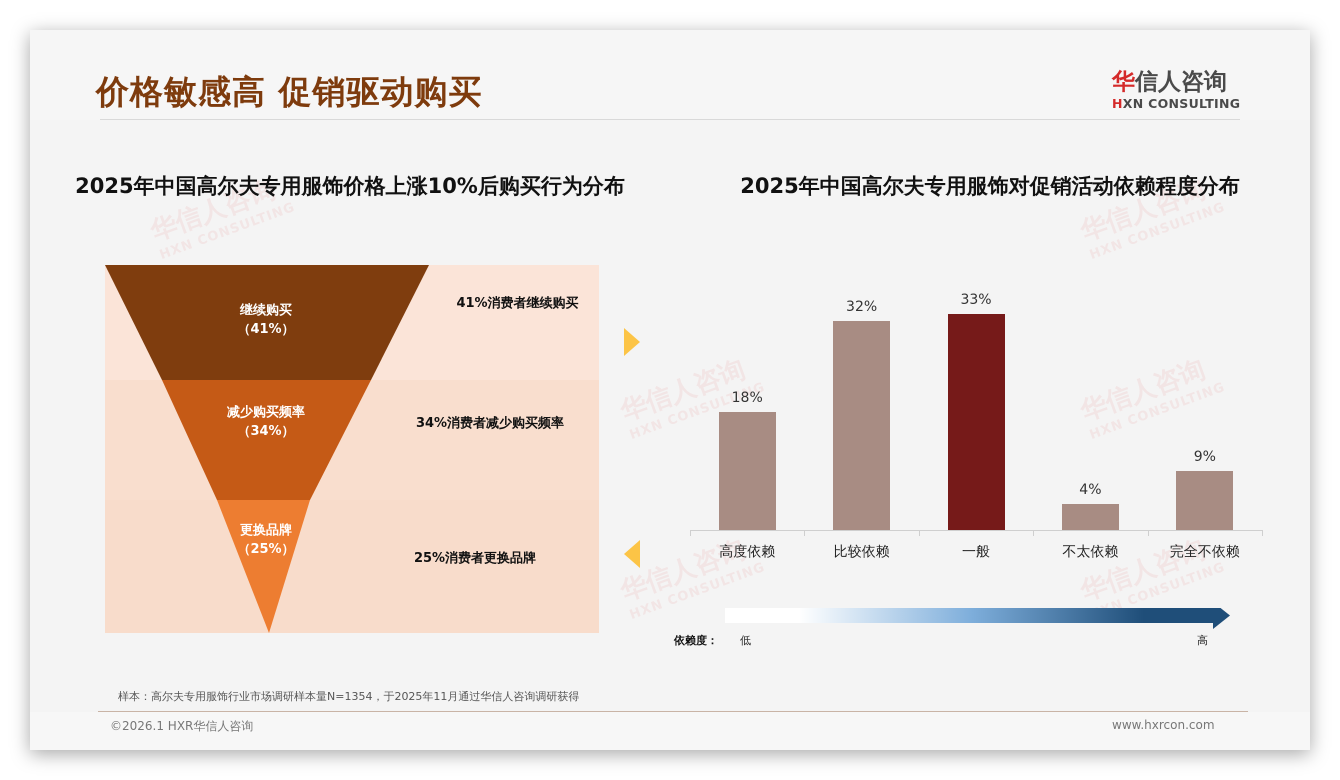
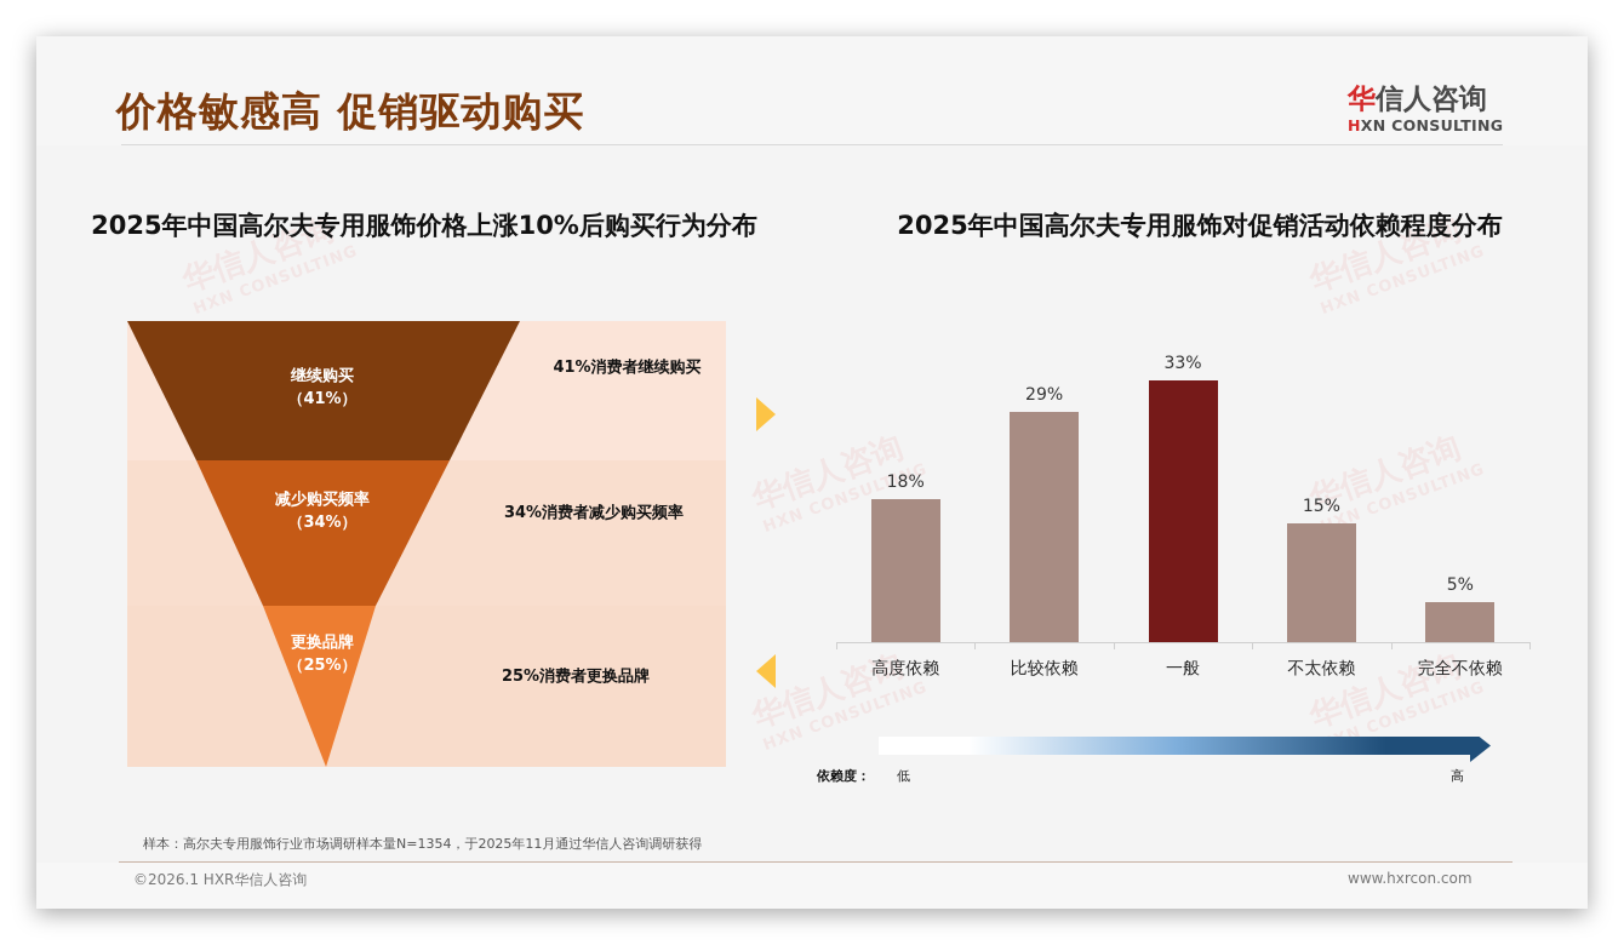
2025年中国高尔夫专用服饰对促销活动依赖程度分布/比较依赖: 32% -> 29%
2025年中国高尔夫专用服饰对促销活动依赖程度分布/不太依赖: 4% -> 15%
2025年中国高尔夫专用服饰对促销活动依赖程度分布/完全不依赖: 9% -> 5%
